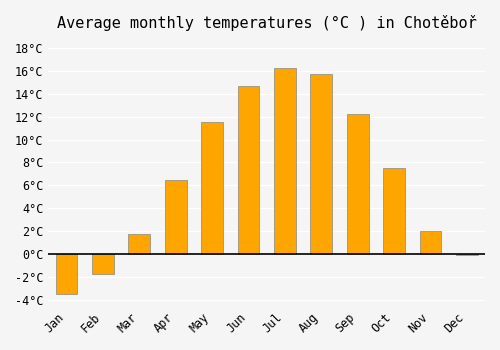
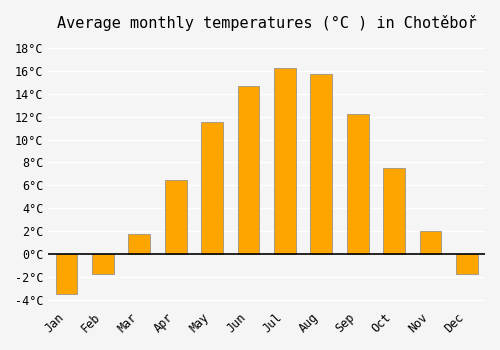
Dec: -0.1°C -> -1.7°C
